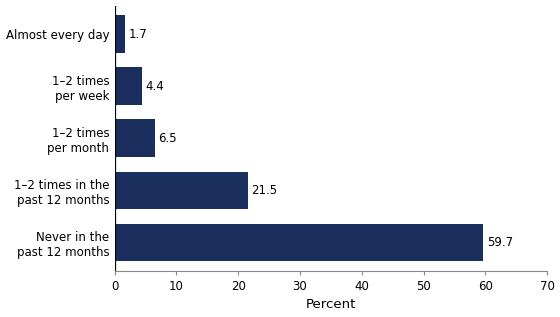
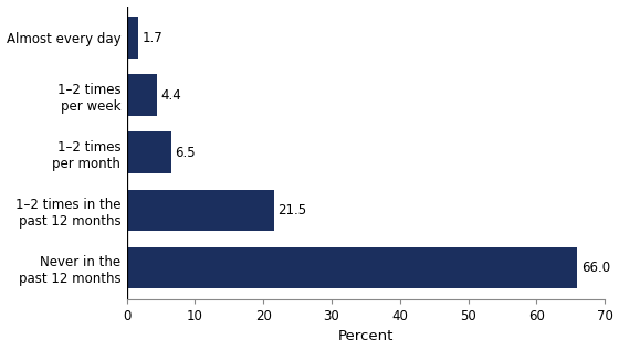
Never in the past 12 months: 59.7 -> 66.0
